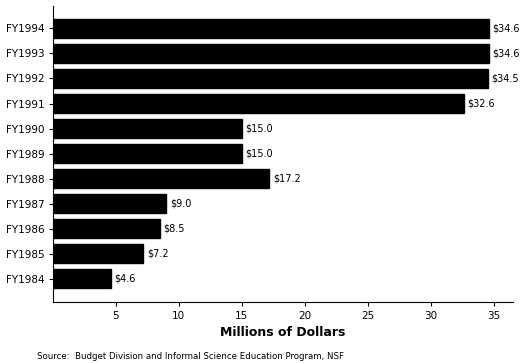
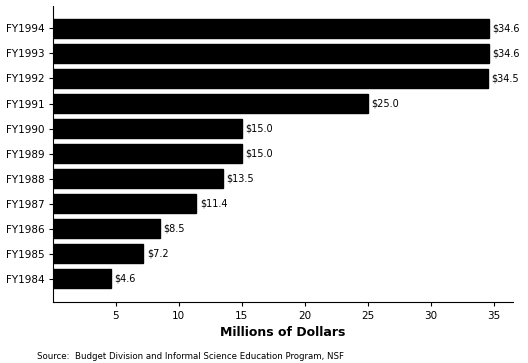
FY1991: $32.6 -> $25.0
FY1988: $17.2 -> $13.5
FY1987: $9.0 -> $11.4
